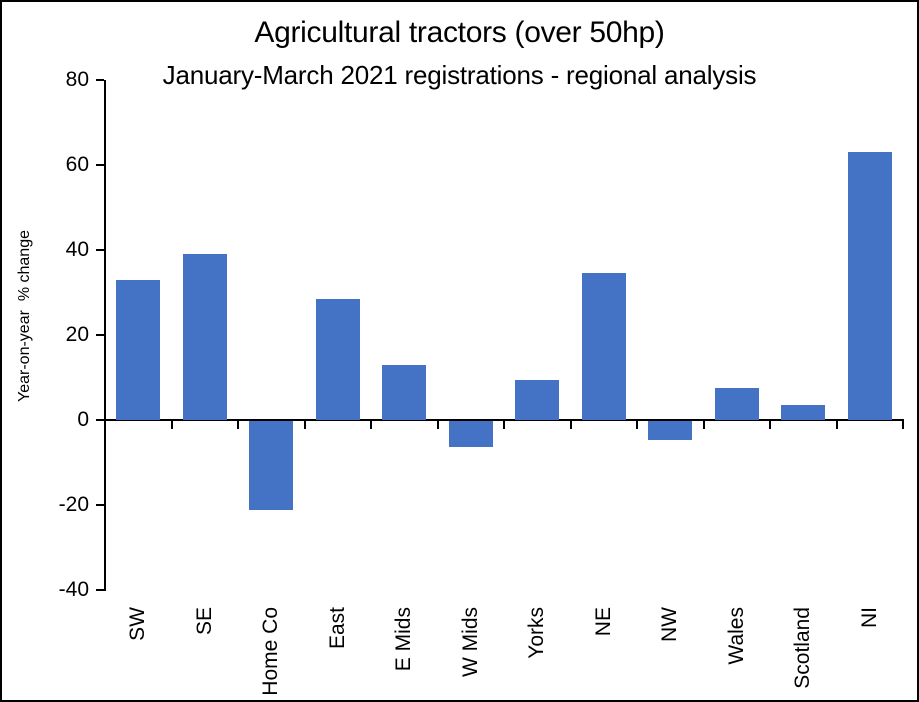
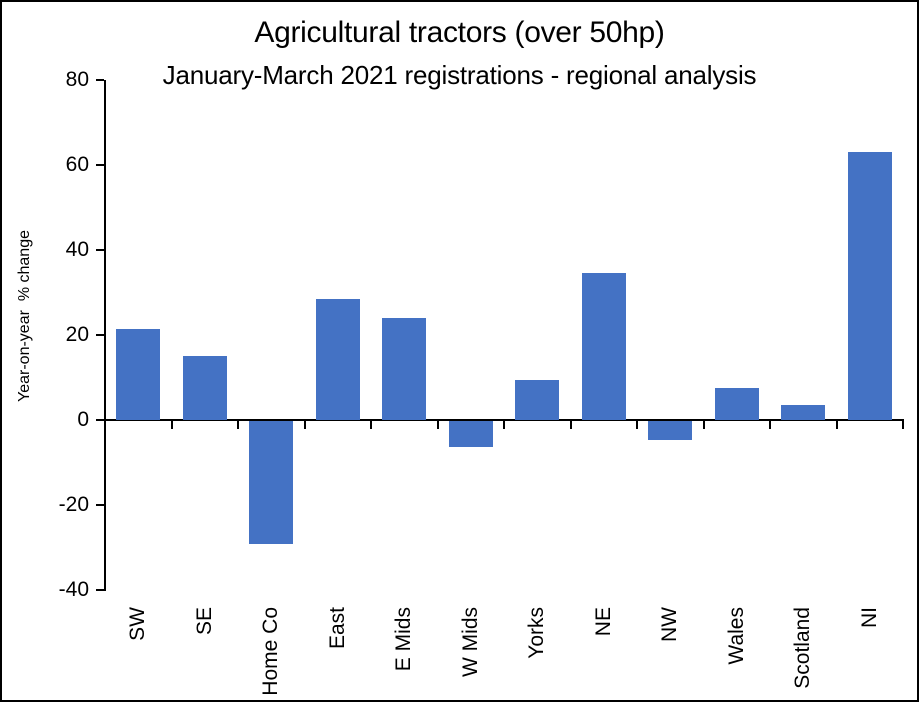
SW: 33 -> 22
SE: 39 -> 15
Home Co: -21 -> -29
E Mids: 13 -> 24
